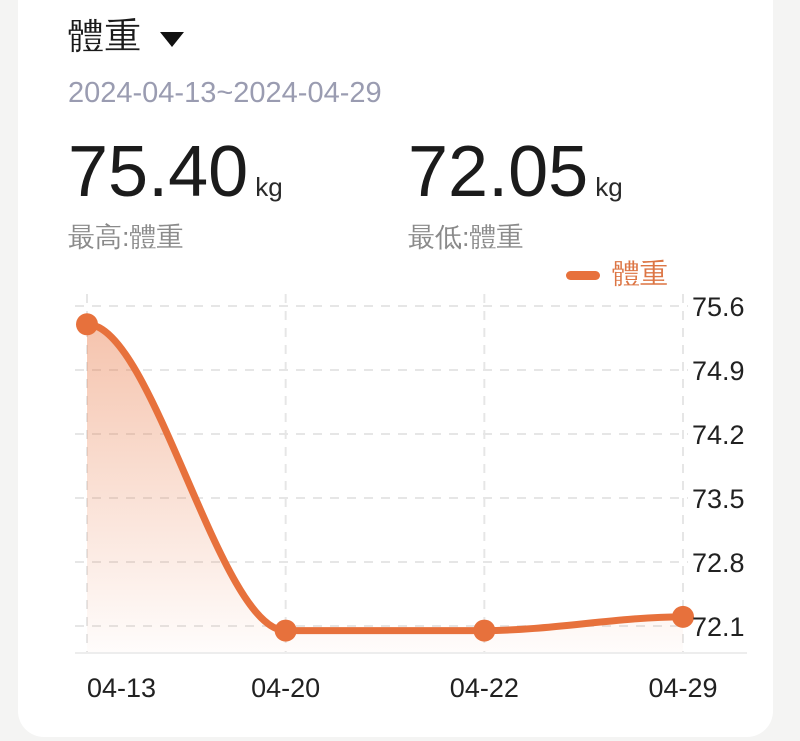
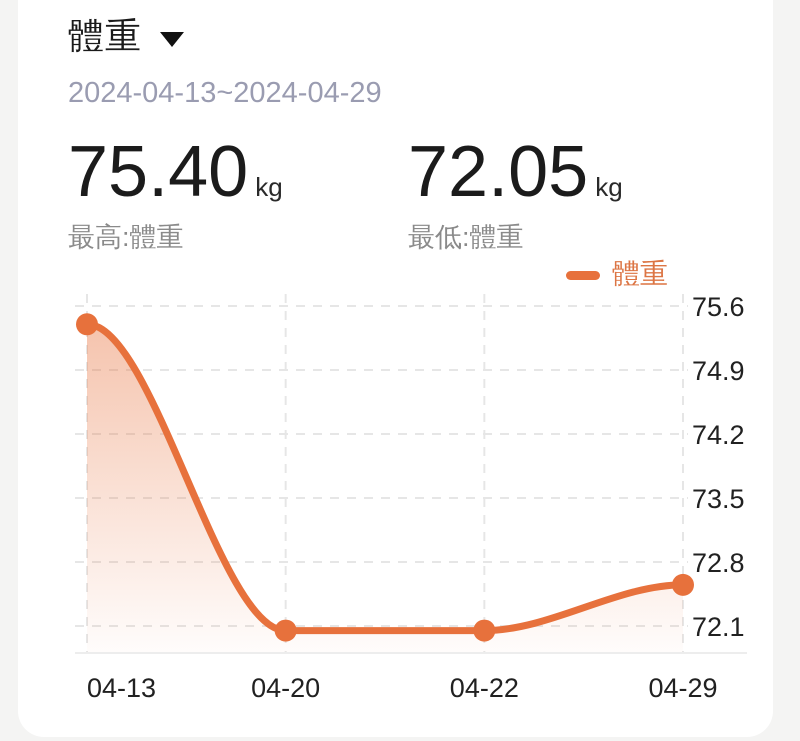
04-29: 72.2 -> 72.5
